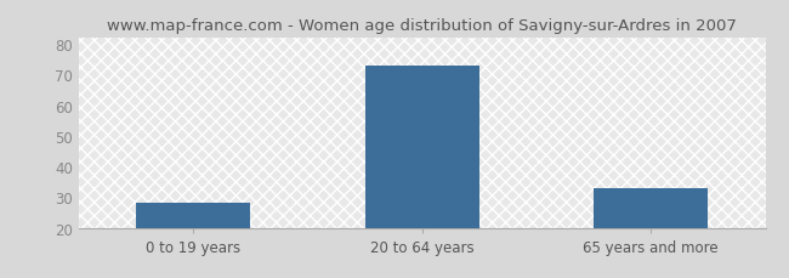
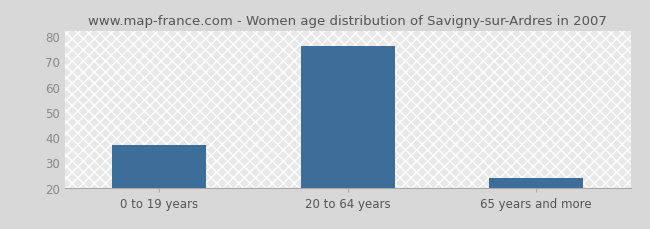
0 to 19 years: 28 -> 37
20 to 64 years: 73 -> 76
65 years and more: 33 -> 24
